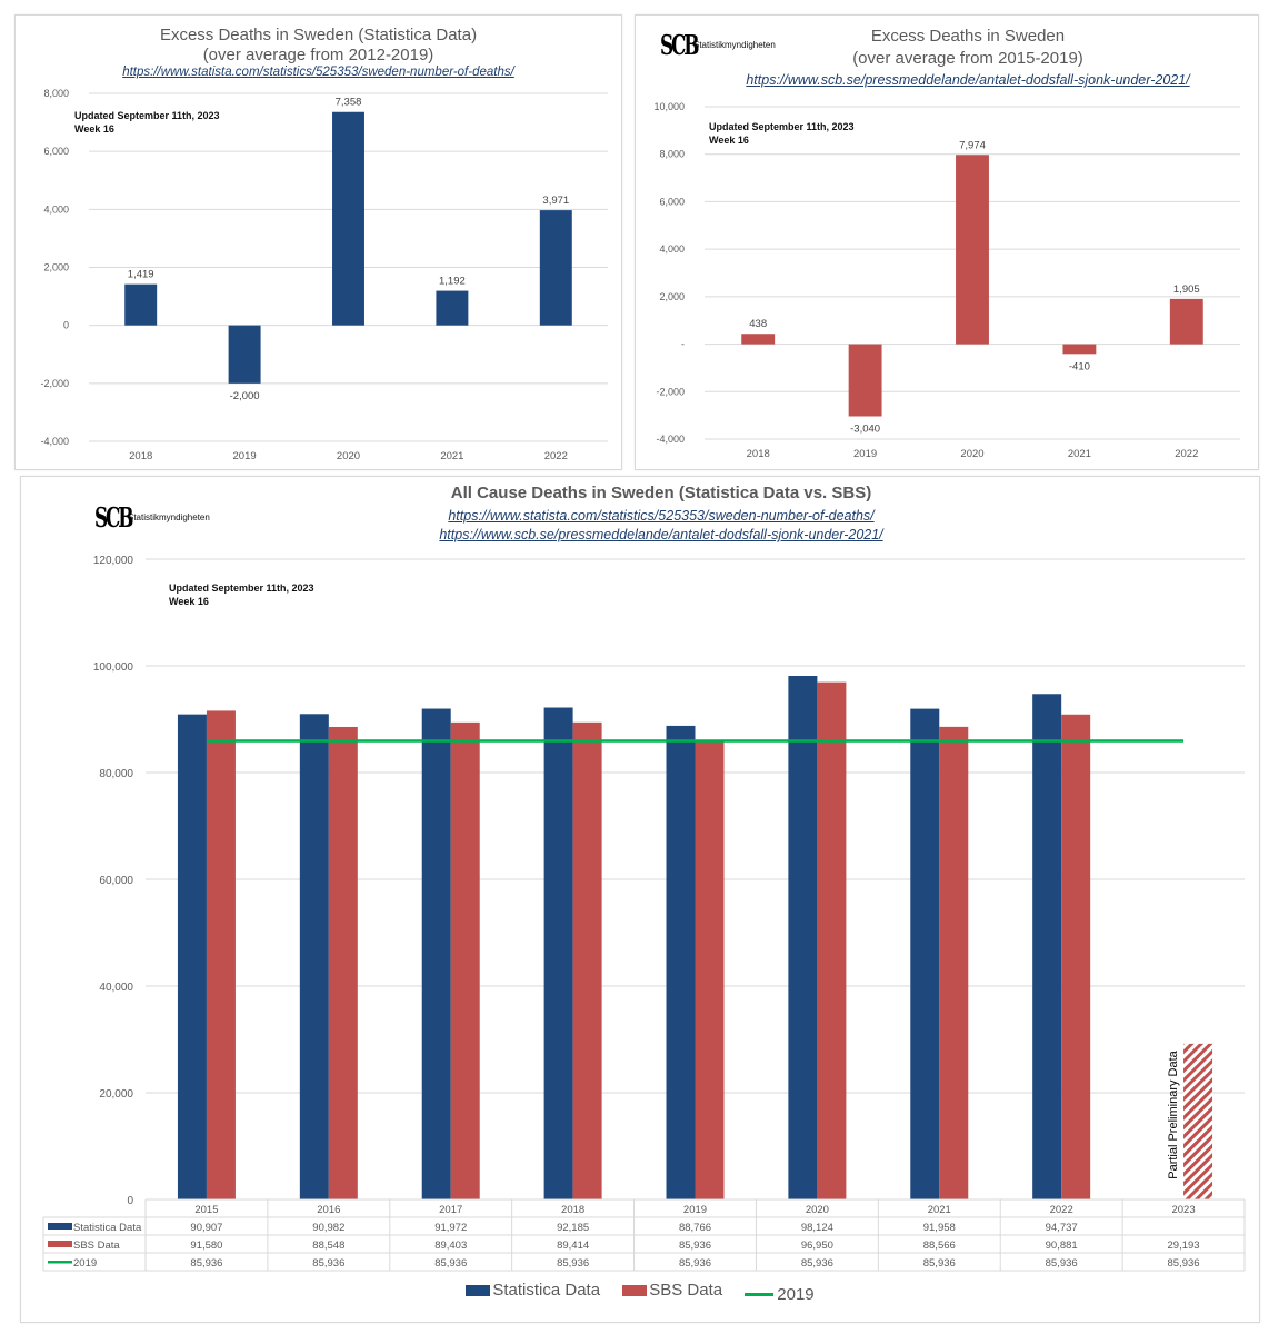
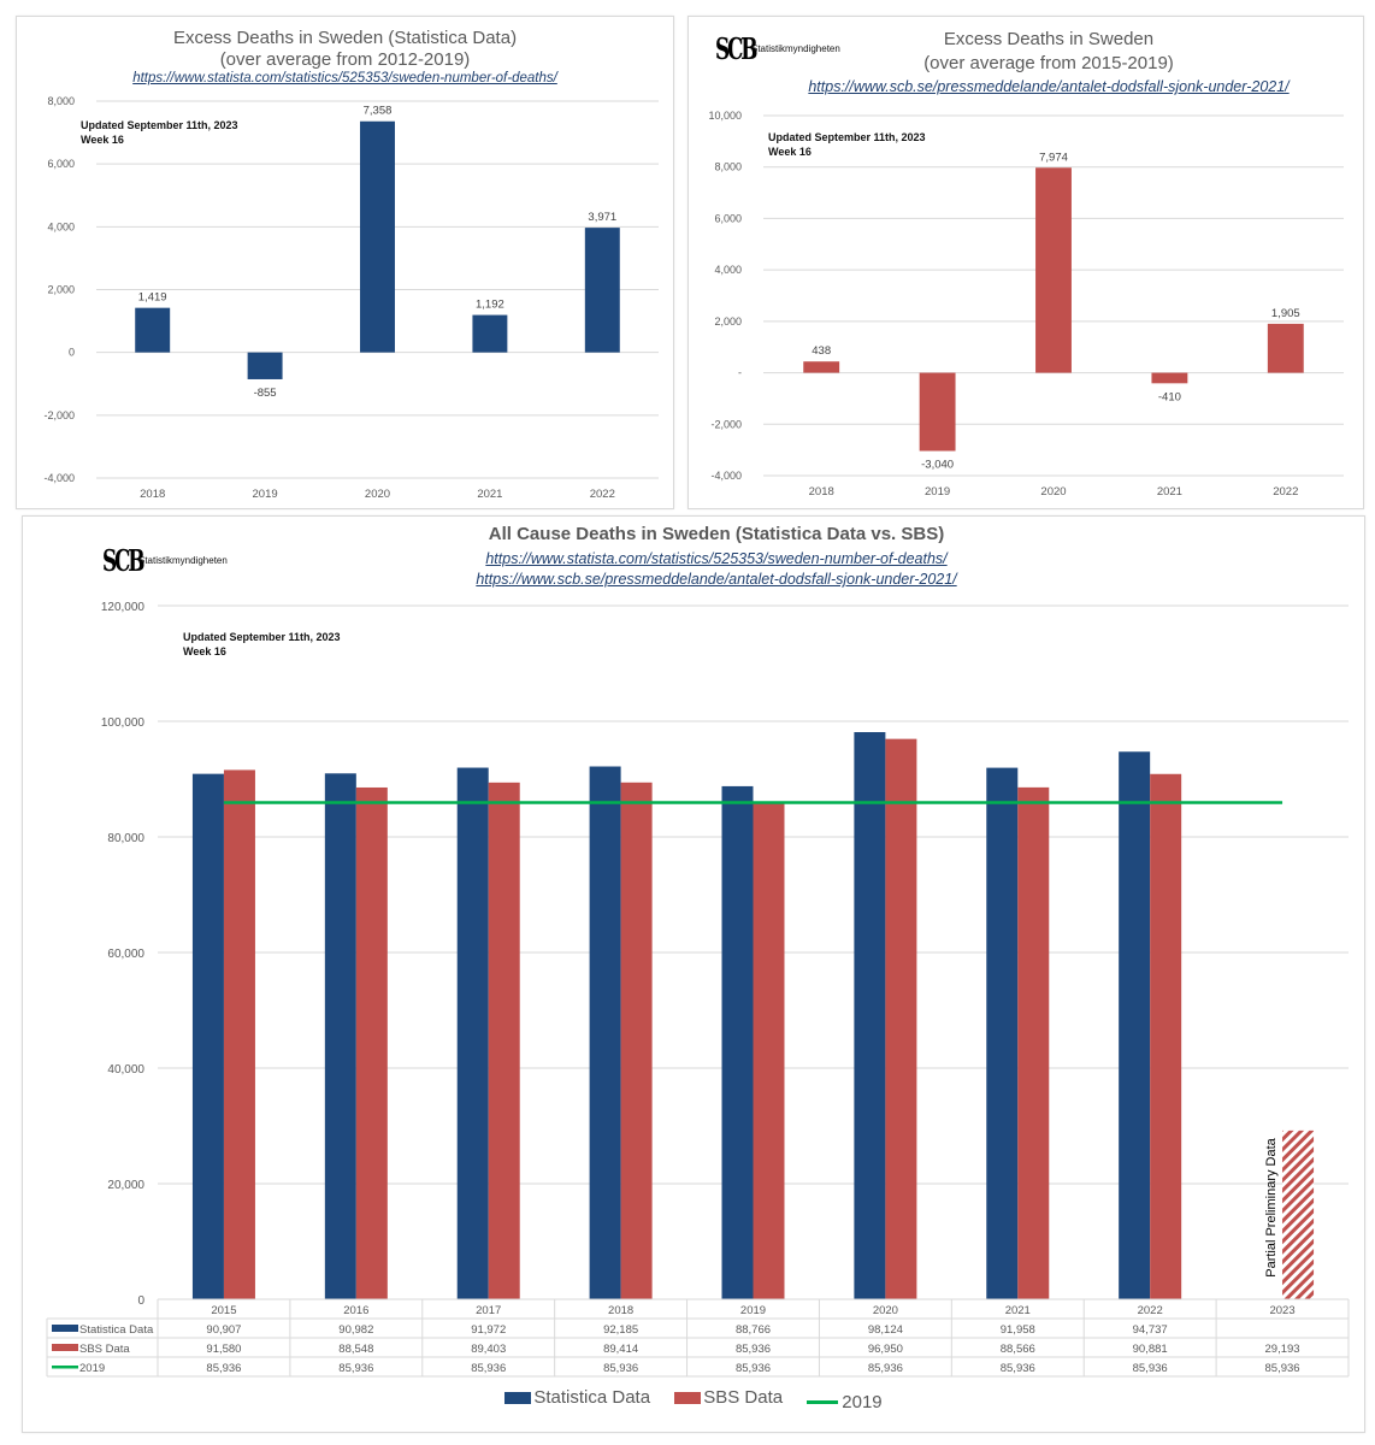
Excess Deaths in Sweden (Statistica Data)/2019: -2,000 -> -855
